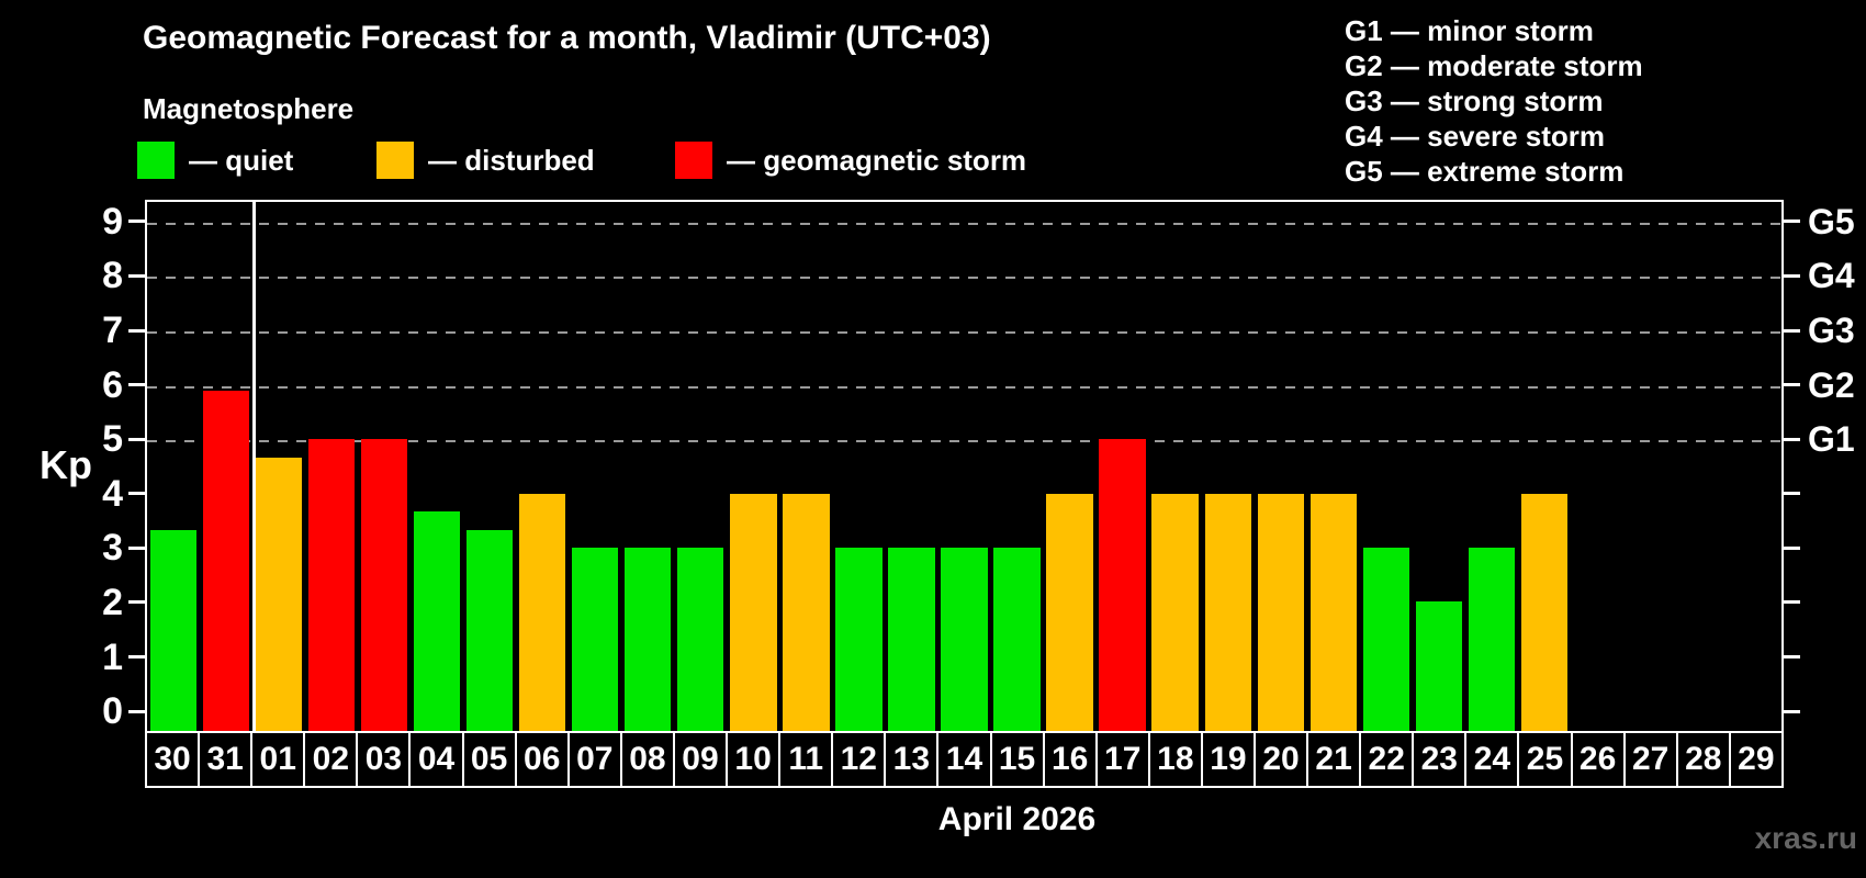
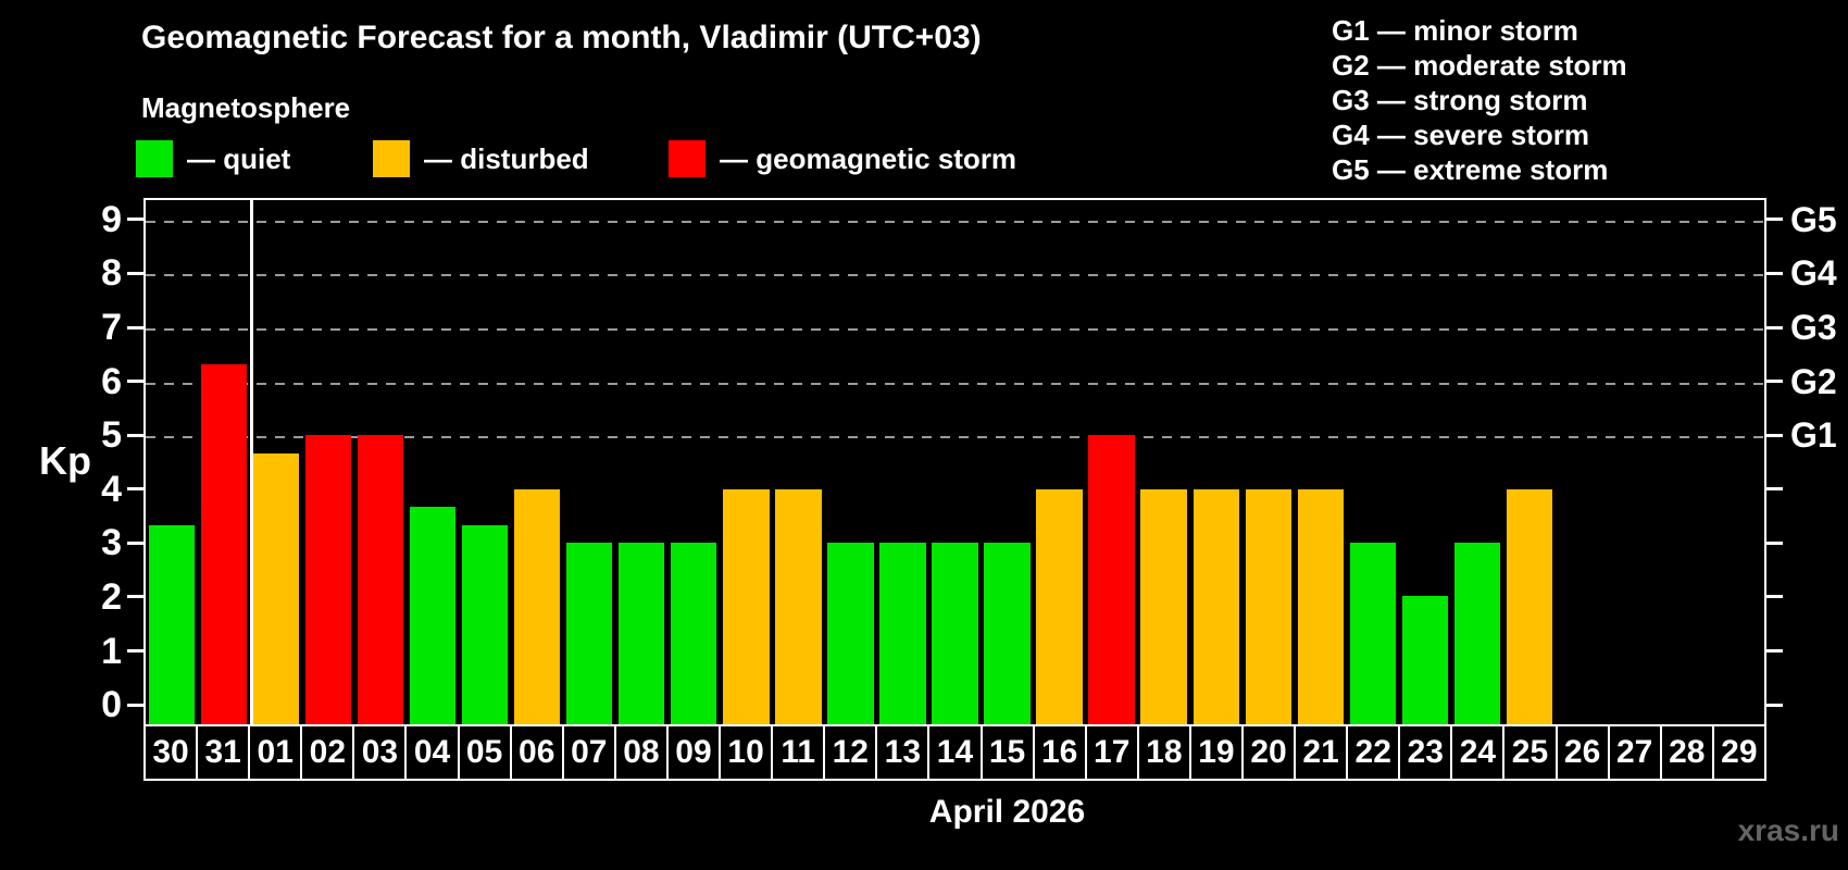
31: 5.9 -> 6.3
